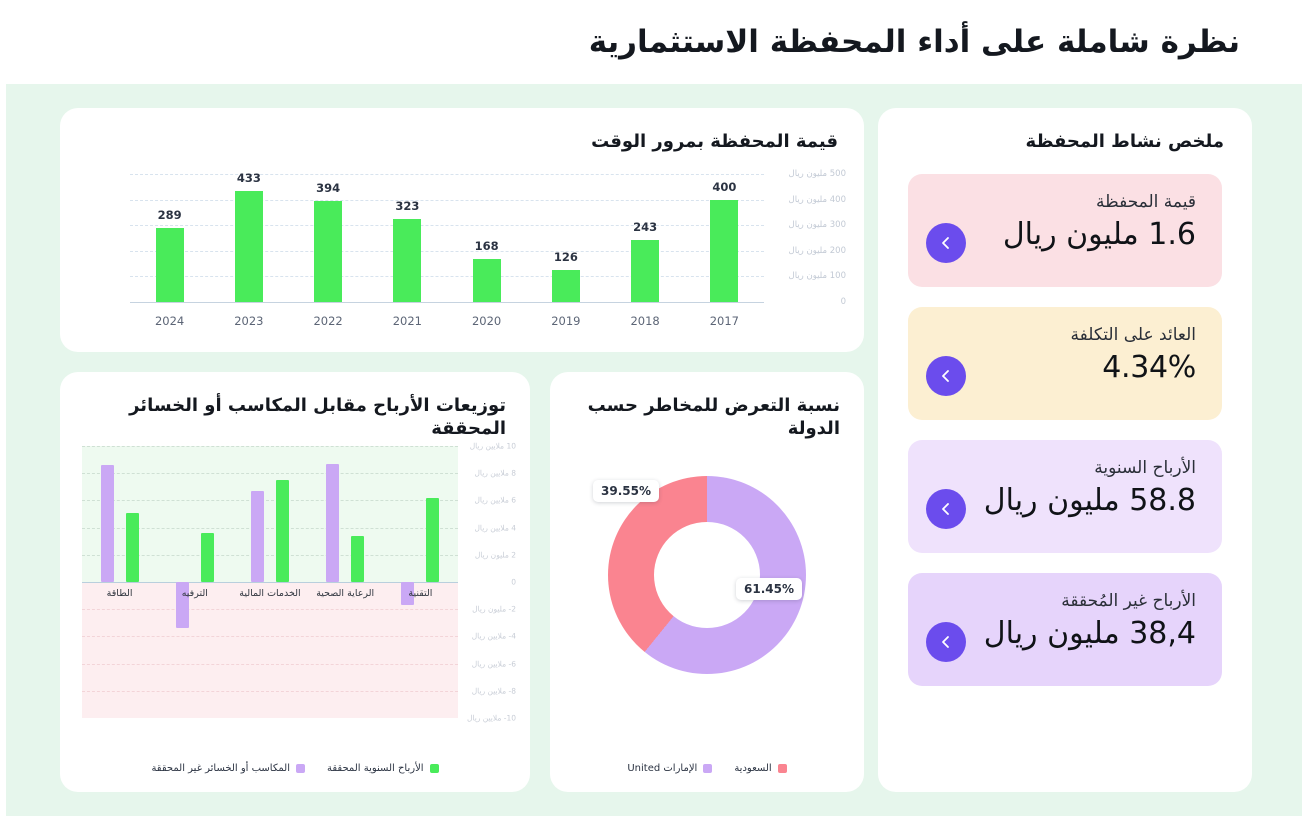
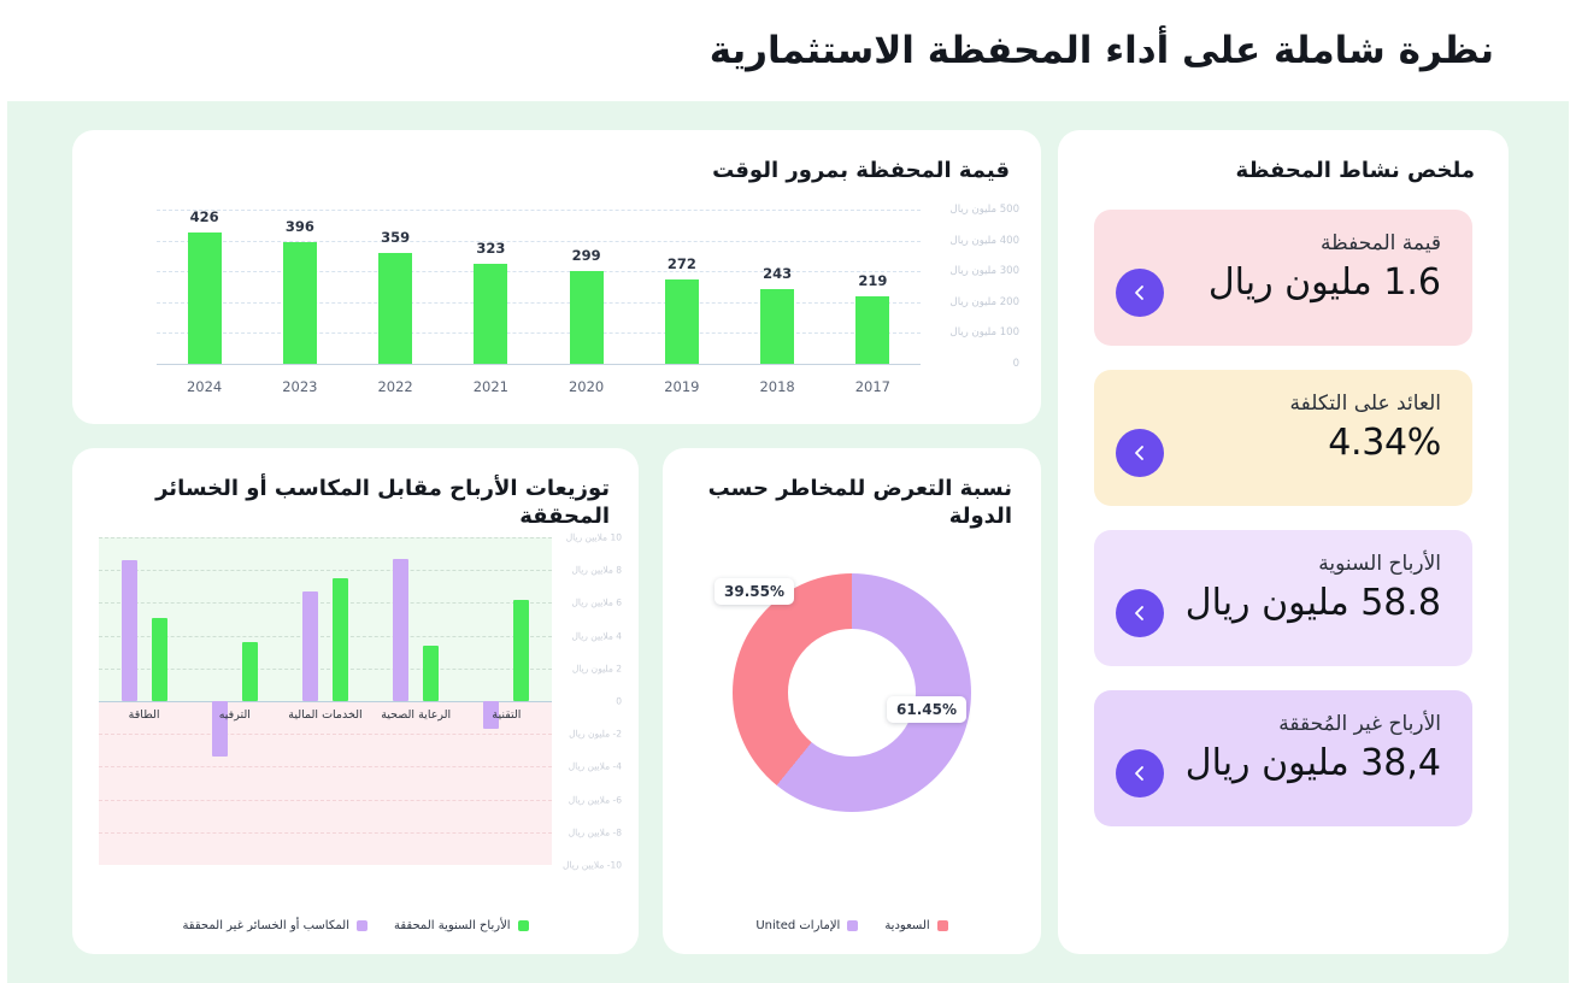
قيمة المحفظة بمرور الوقت/2024: 289 -> 426
قيمة المحفظة بمرور الوقت/2023: 433 -> 396
قيمة المحفظة بمرور الوقت/2022: 394 -> 359
قيمة المحفظة بمرور الوقت/2020: 168 -> 299
قيمة المحفظة بمرور الوقت/2019: 126 -> 272
قيمة المحفظة بمرور الوقت/2017: 400 -> 219
